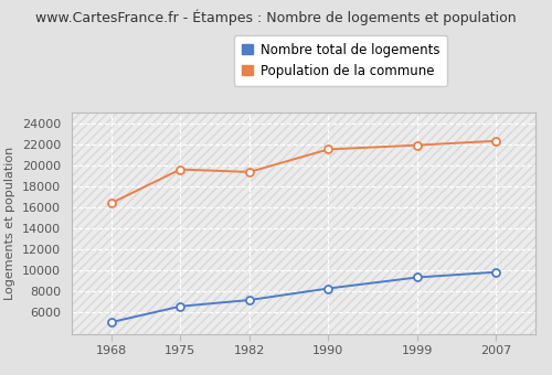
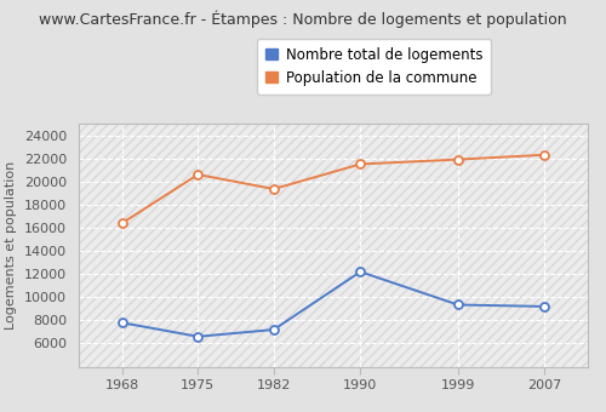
Nombre total de logements/1968: 5100 -> 7800
Population de la commune/1975: 19600 -> 20600
Nombre total de logements/1990: 8300 -> 12200
Nombre total de logements/2007: 9800 -> 9200
